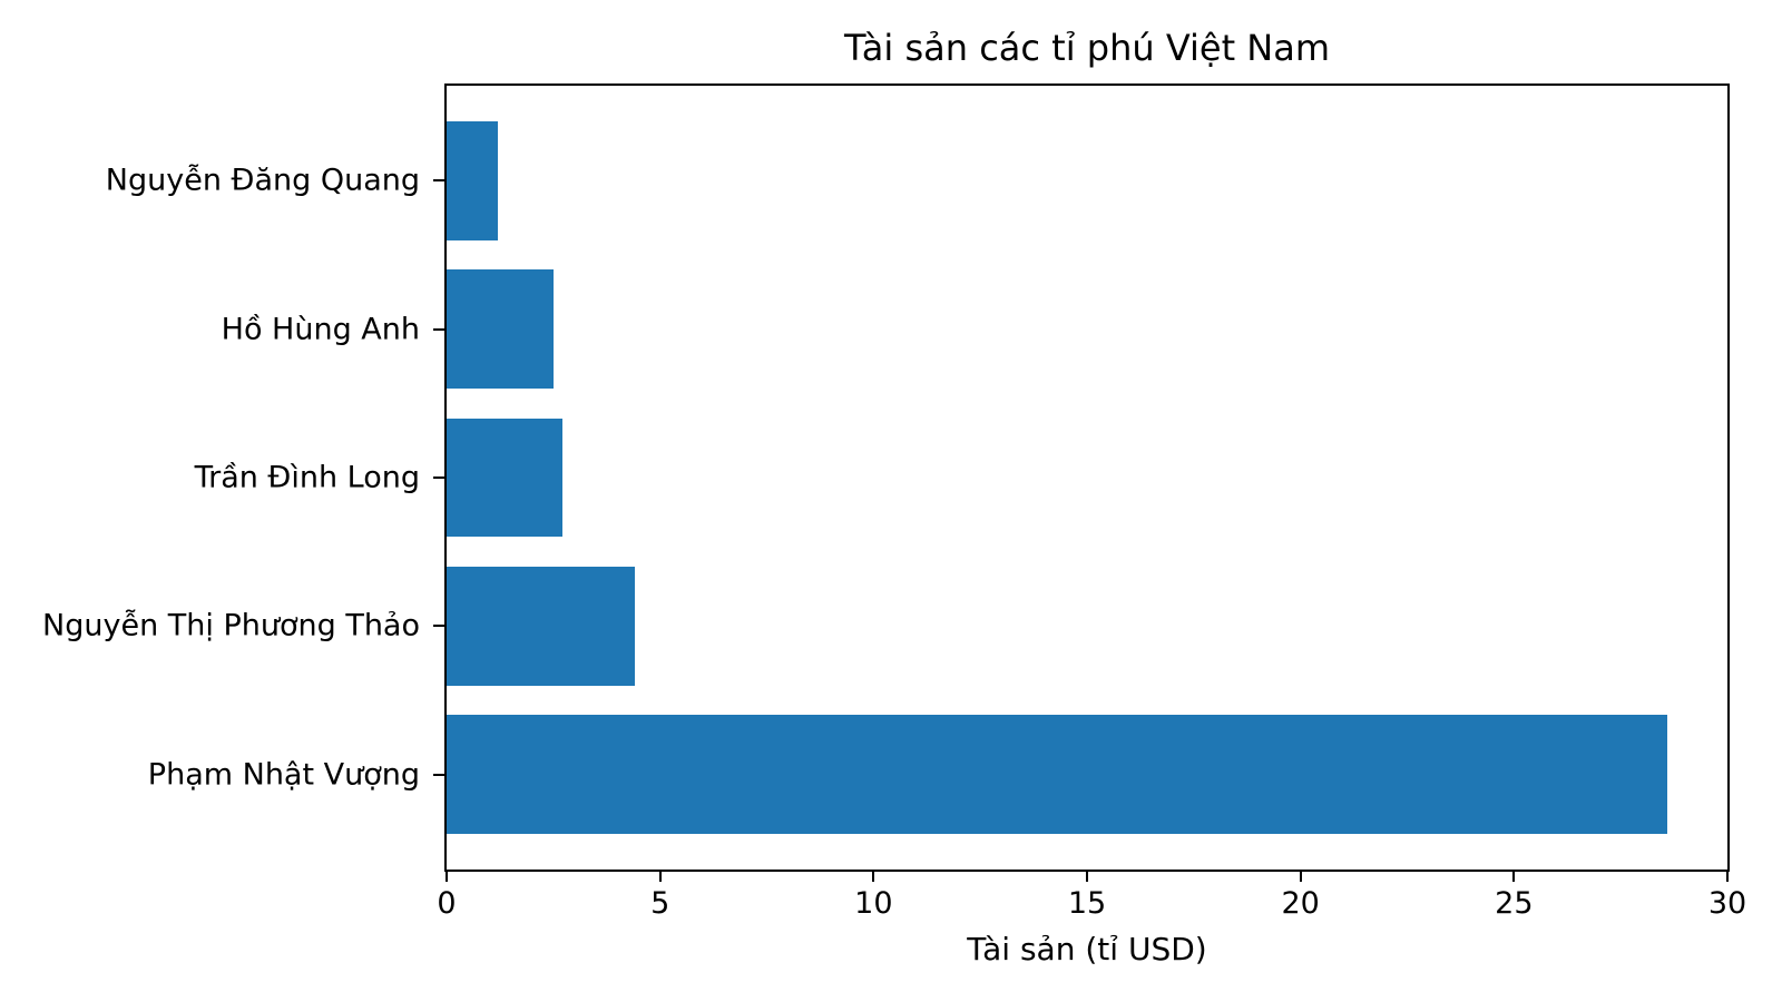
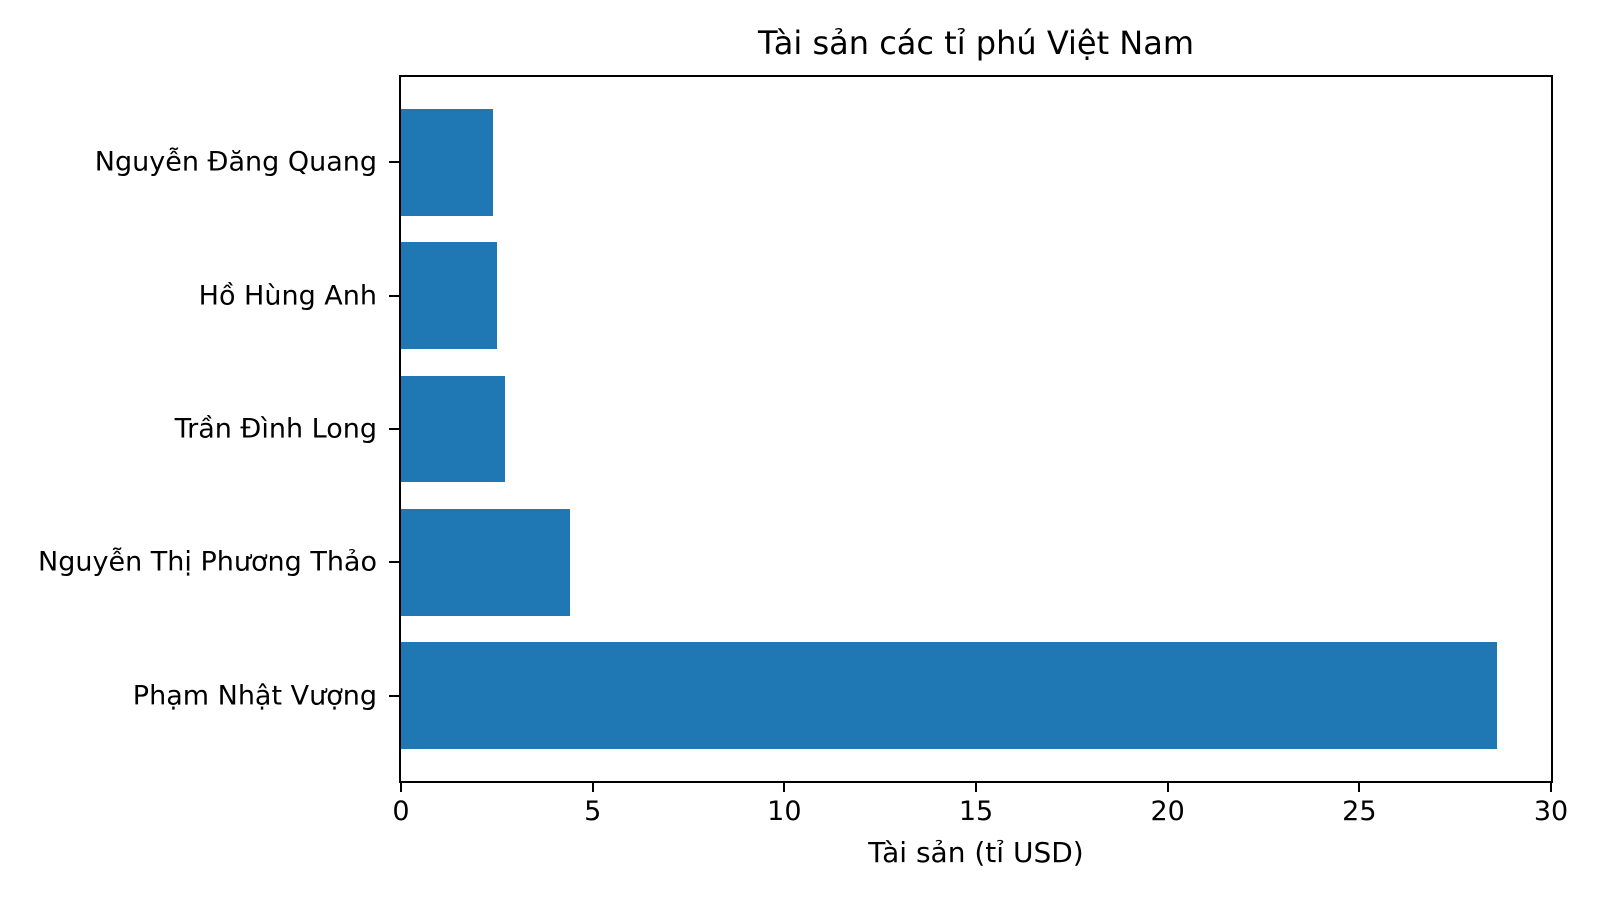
Nguyễn Đăng Quang: 1.2 -> 2.4
